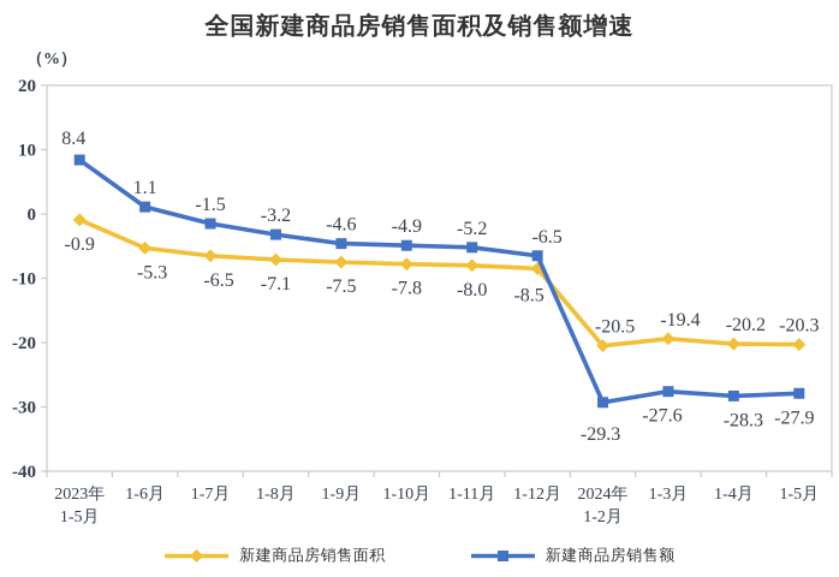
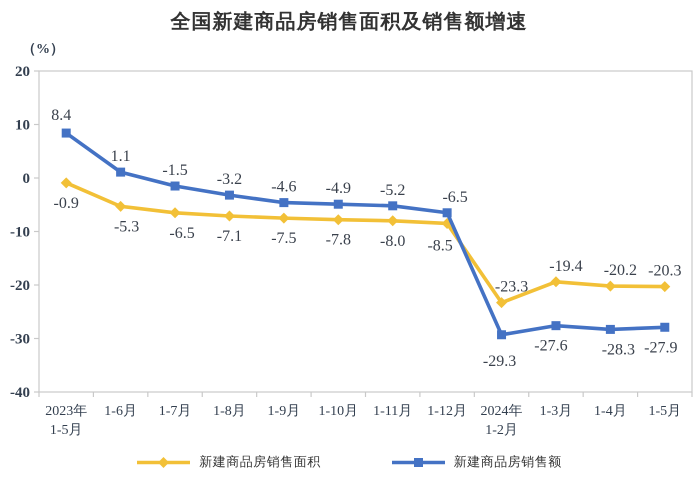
新建商品房销售面积/2024年 1-2月: -20.5 -> -23.3
